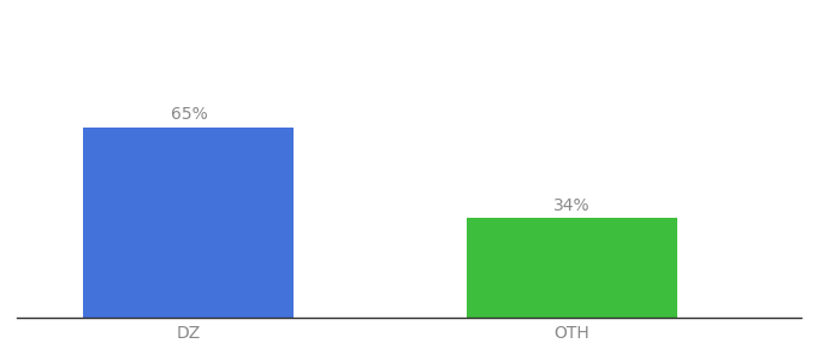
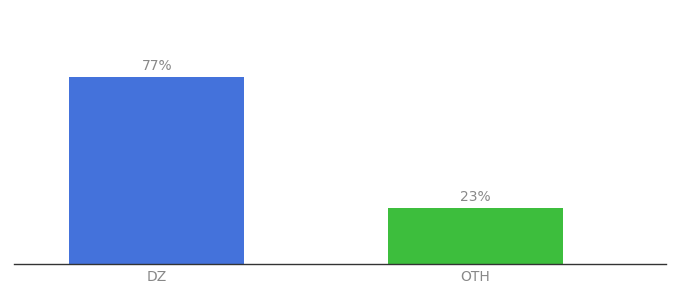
DZ: 65% -> 77%
OTH: 34% -> 23%
